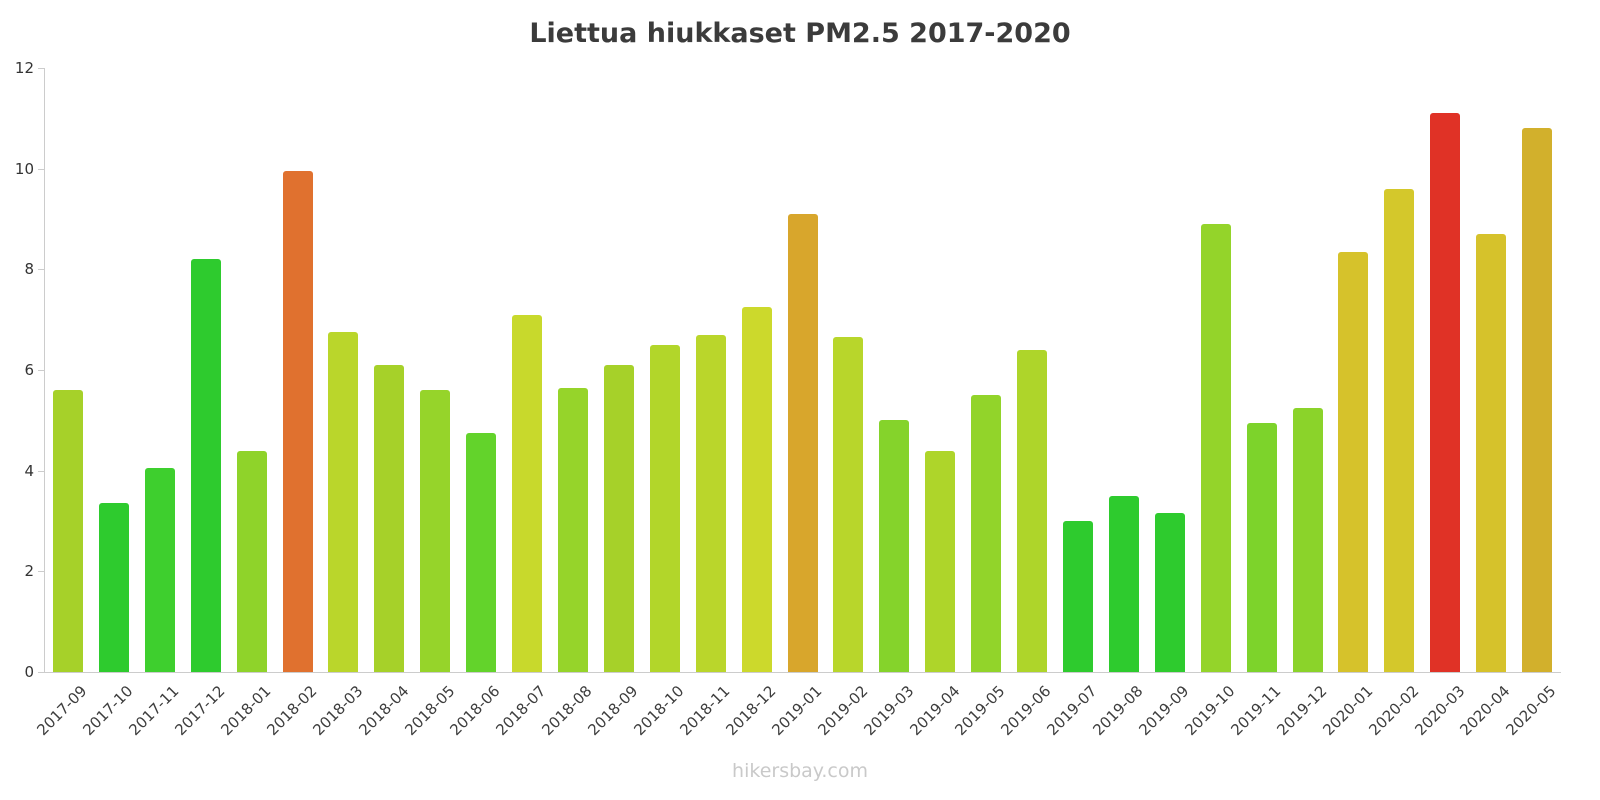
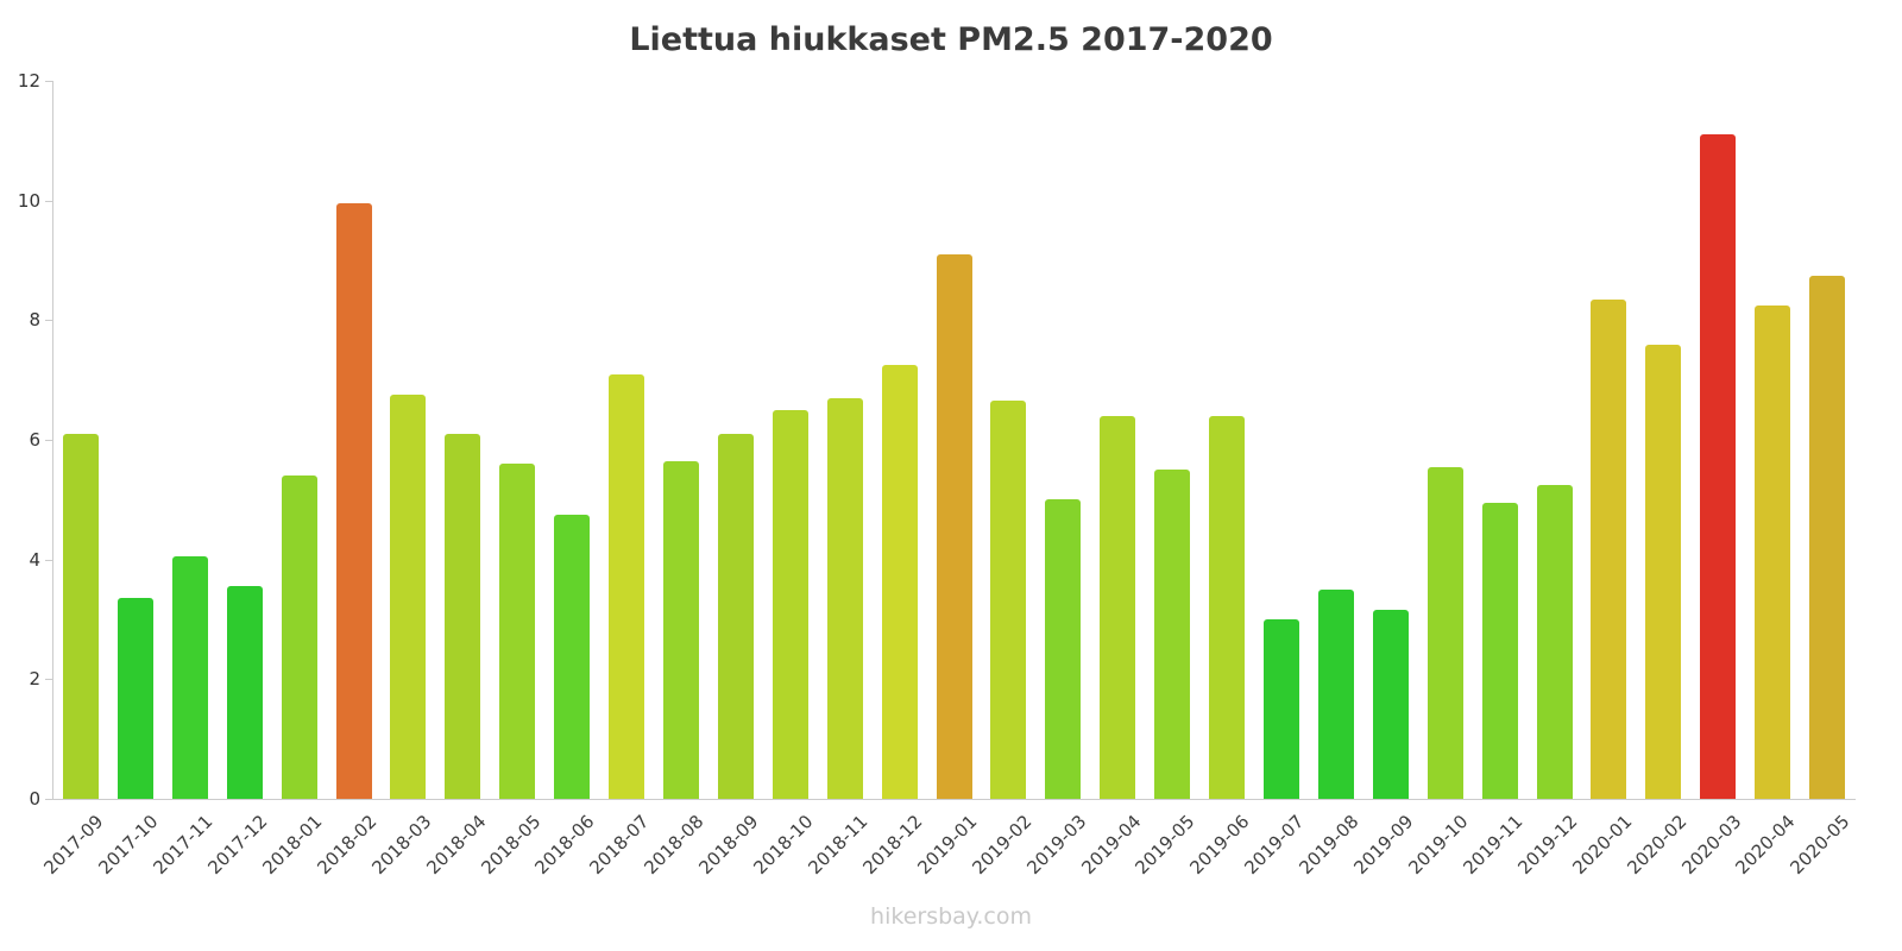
2017-09: 5.6 -> 6.1
2017-12: 8.2 -> 3.5
2018-01: 4.4 -> 5.4
2019-04: 4.4 -> 6.4
2019-10: 8.9 -> 5.5
2020-02: 9.6 -> 7.6
2020-04: 8.7 -> 8.2
2020-05: 10.8 -> 8.8
